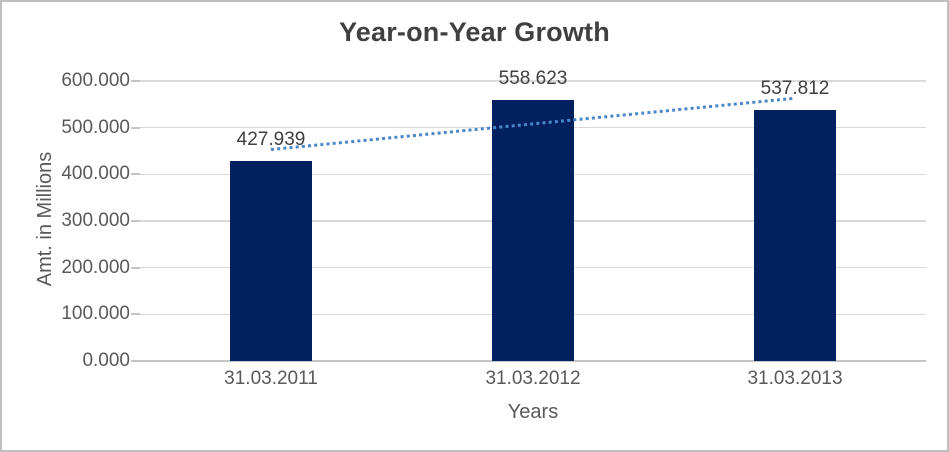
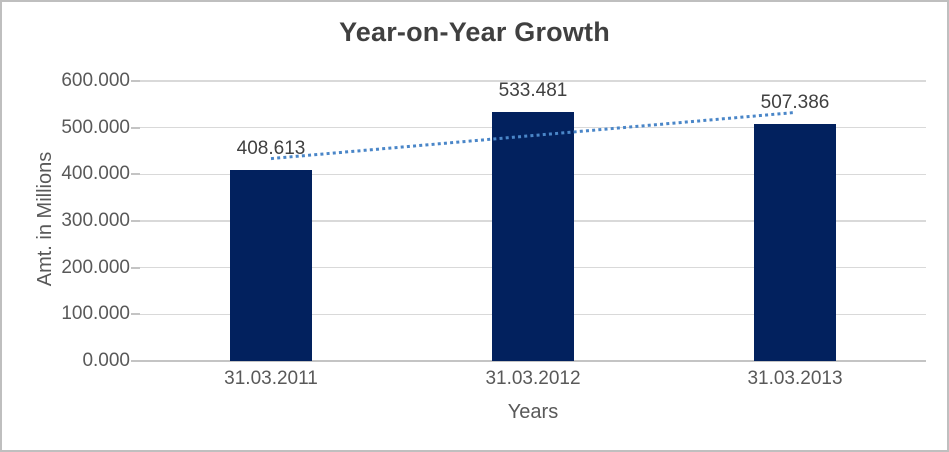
31.03.2011: 427.939 -> 408.613
31.03.2012: 558.623 -> 533.481
31.03.2013: 537.812 -> 507.386
